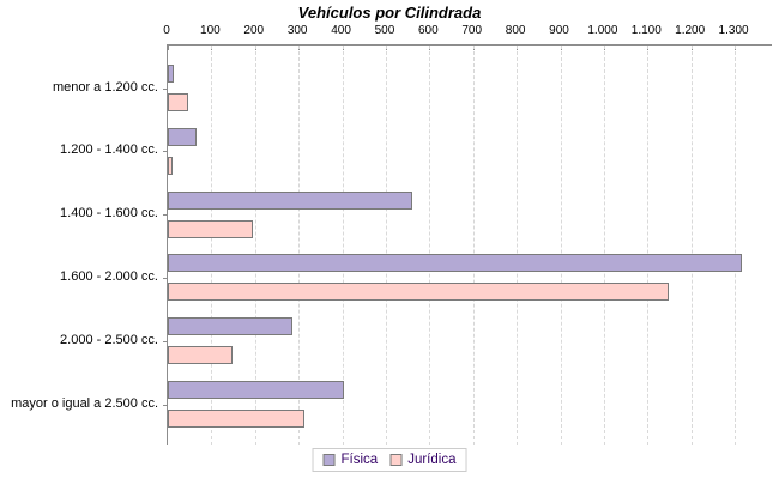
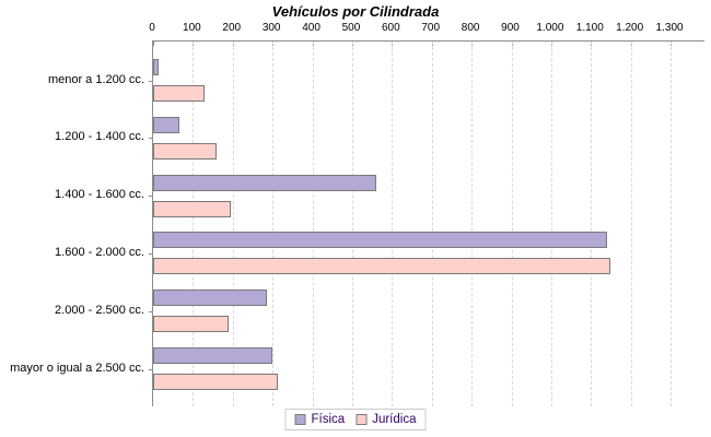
Jurídica/menor a 1.200 cc.: 50 -> 130
Jurídica/1.200 - 1.400 cc.: 10 -> 160
Física/1.600 - 2.000 cc.: 1320 -> 1140
Jurídica/2.000 - 2.500 cc.: 150 -> 190
Física/mayor o igual a 2.500 cc.: 400 -> 300
